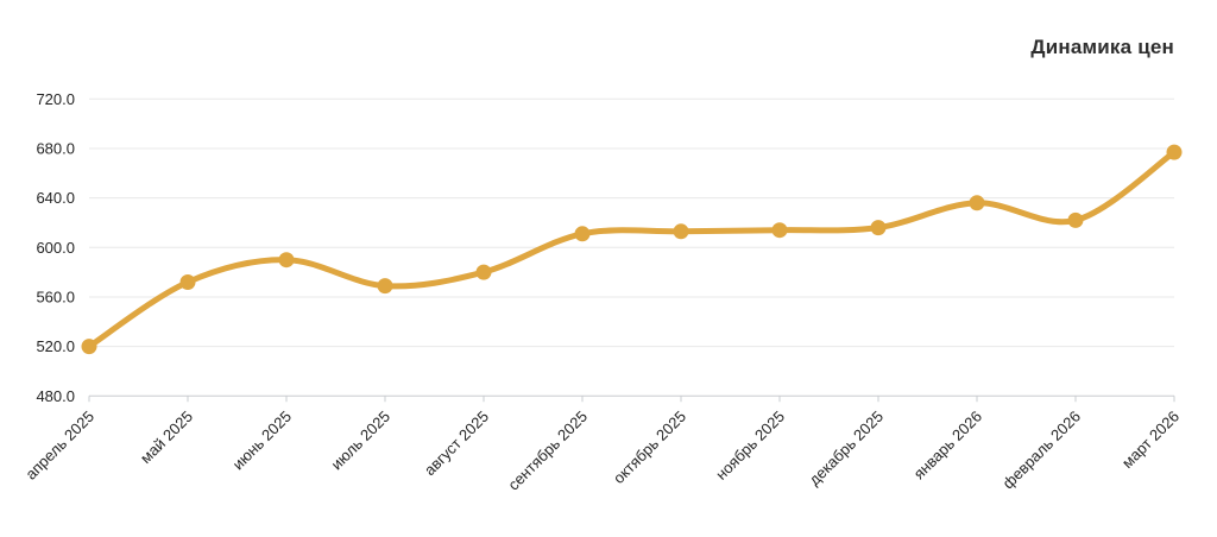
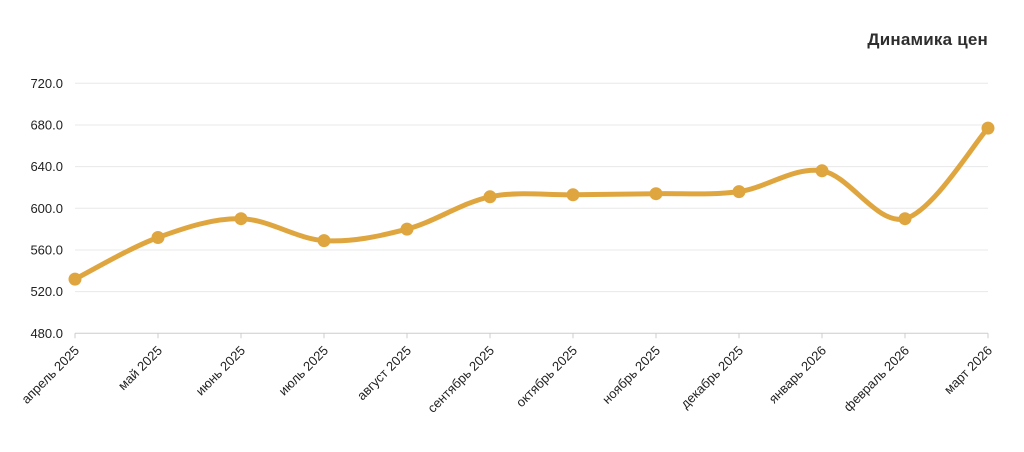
апрель 2025: 520 -> 532
февраль 2026: 622 -> 590
